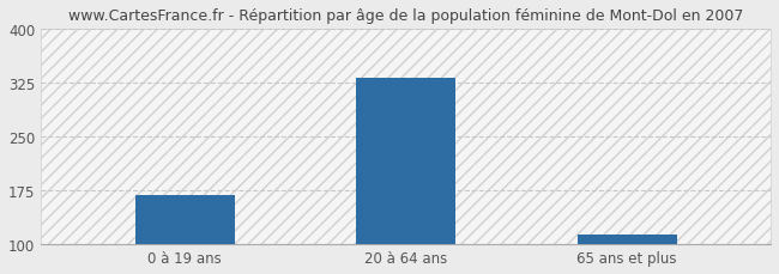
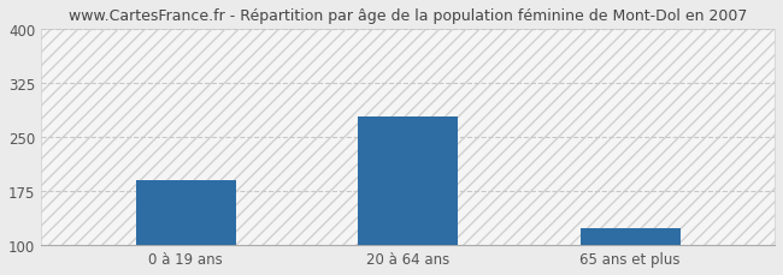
0 à 19 ans: 168 -> 190
20 à 64 ans: 332 -> 278
65 ans et plus: 113 -> 124
